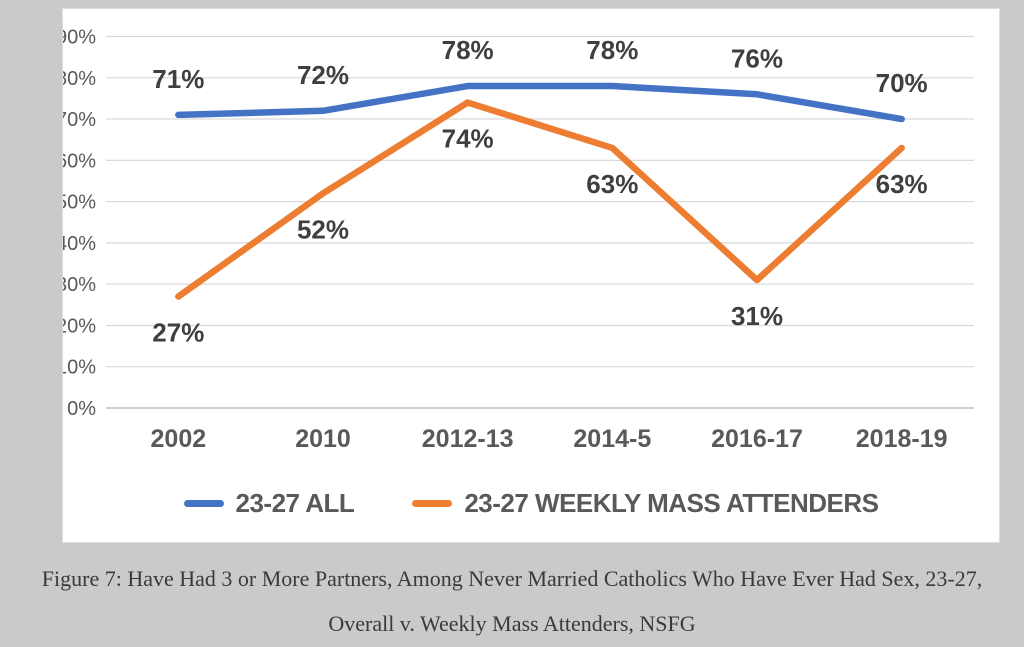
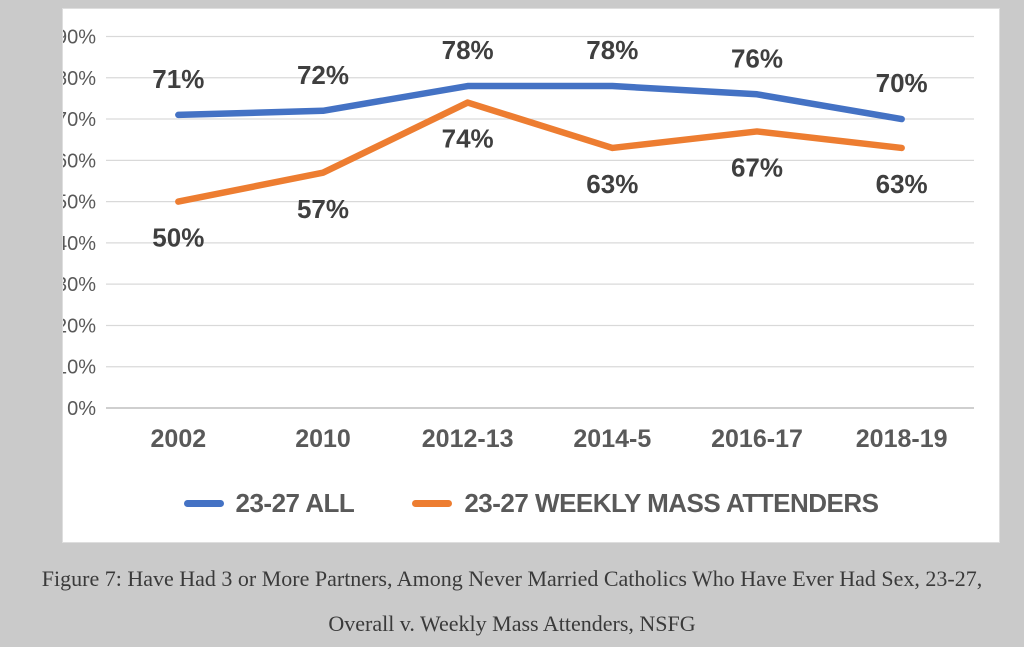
23-27 WEEKLY MASS ATTENDERS/2002: 27% -> 50%
23-27 WEEKLY MASS ATTENDERS/2010: 52% -> 57%
23-27 WEEKLY MASS ATTENDERS/2016-17: 31% -> 67%
